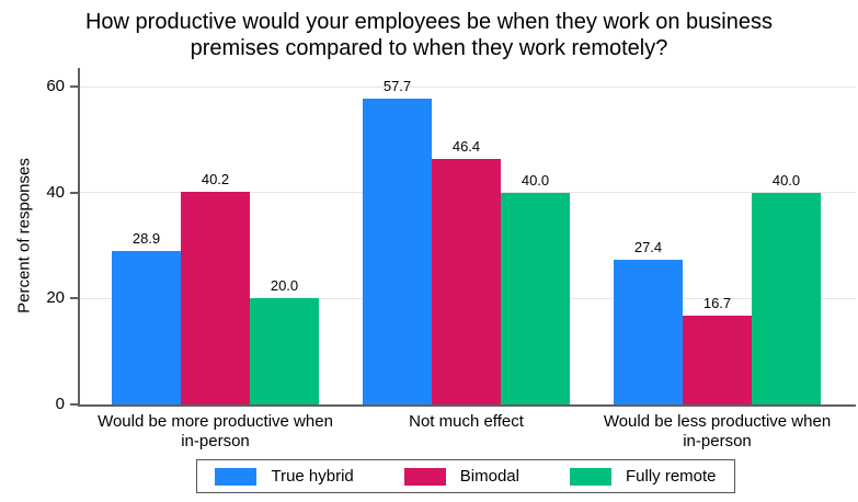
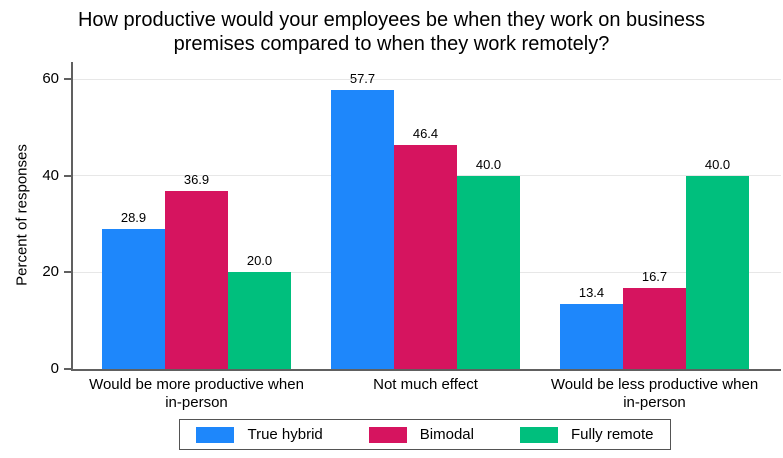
Bimodal/Would be more productive when in-person: 40.2 -> 36.9
True hybrid/Would be less productive when in-person: 27.4 -> 13.4
